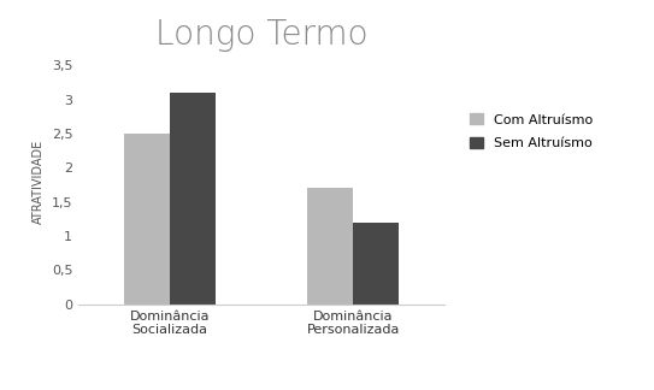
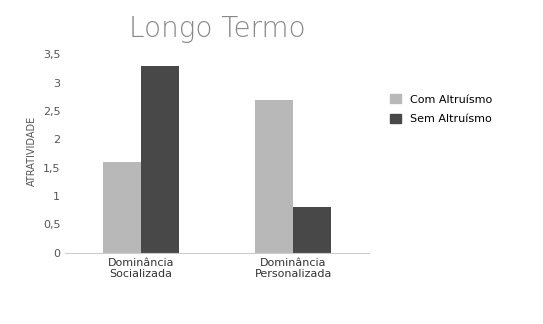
Com Altruísmo/Dominância Socializada: 2,5 -> 1,6
Sem Altruísmo/Dominância Socializada: 3,1 -> 3,3
Com Altruísmo/Dominância Personalizada: 1,7 -> 2,7
Sem Altruísmo/Dominância Personalizada: 1,2 -> 0,8
